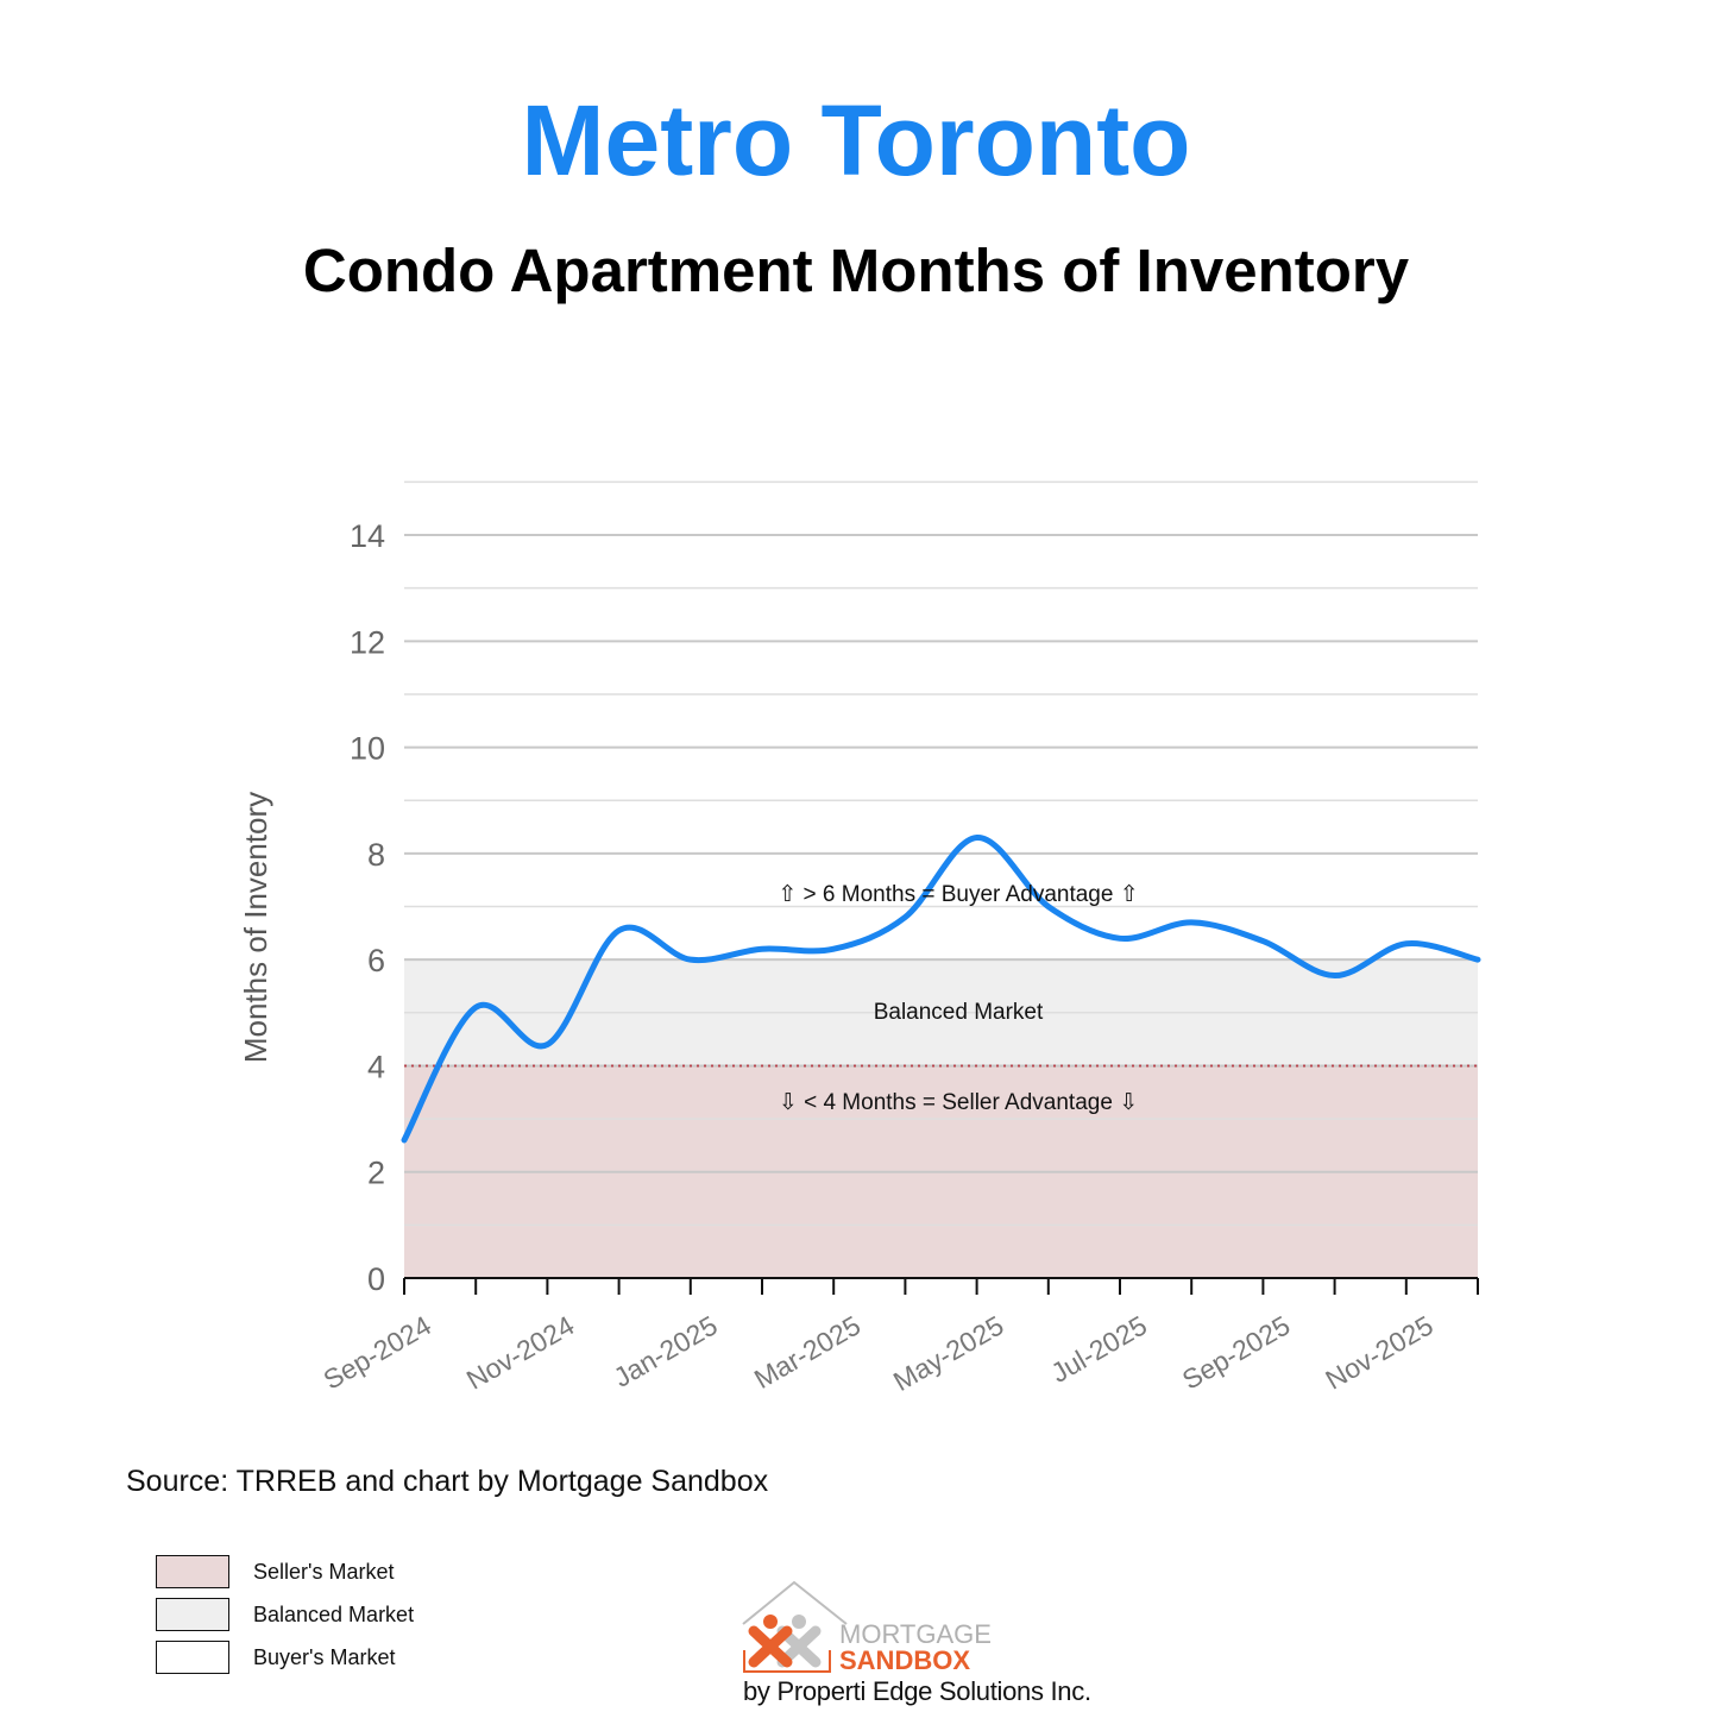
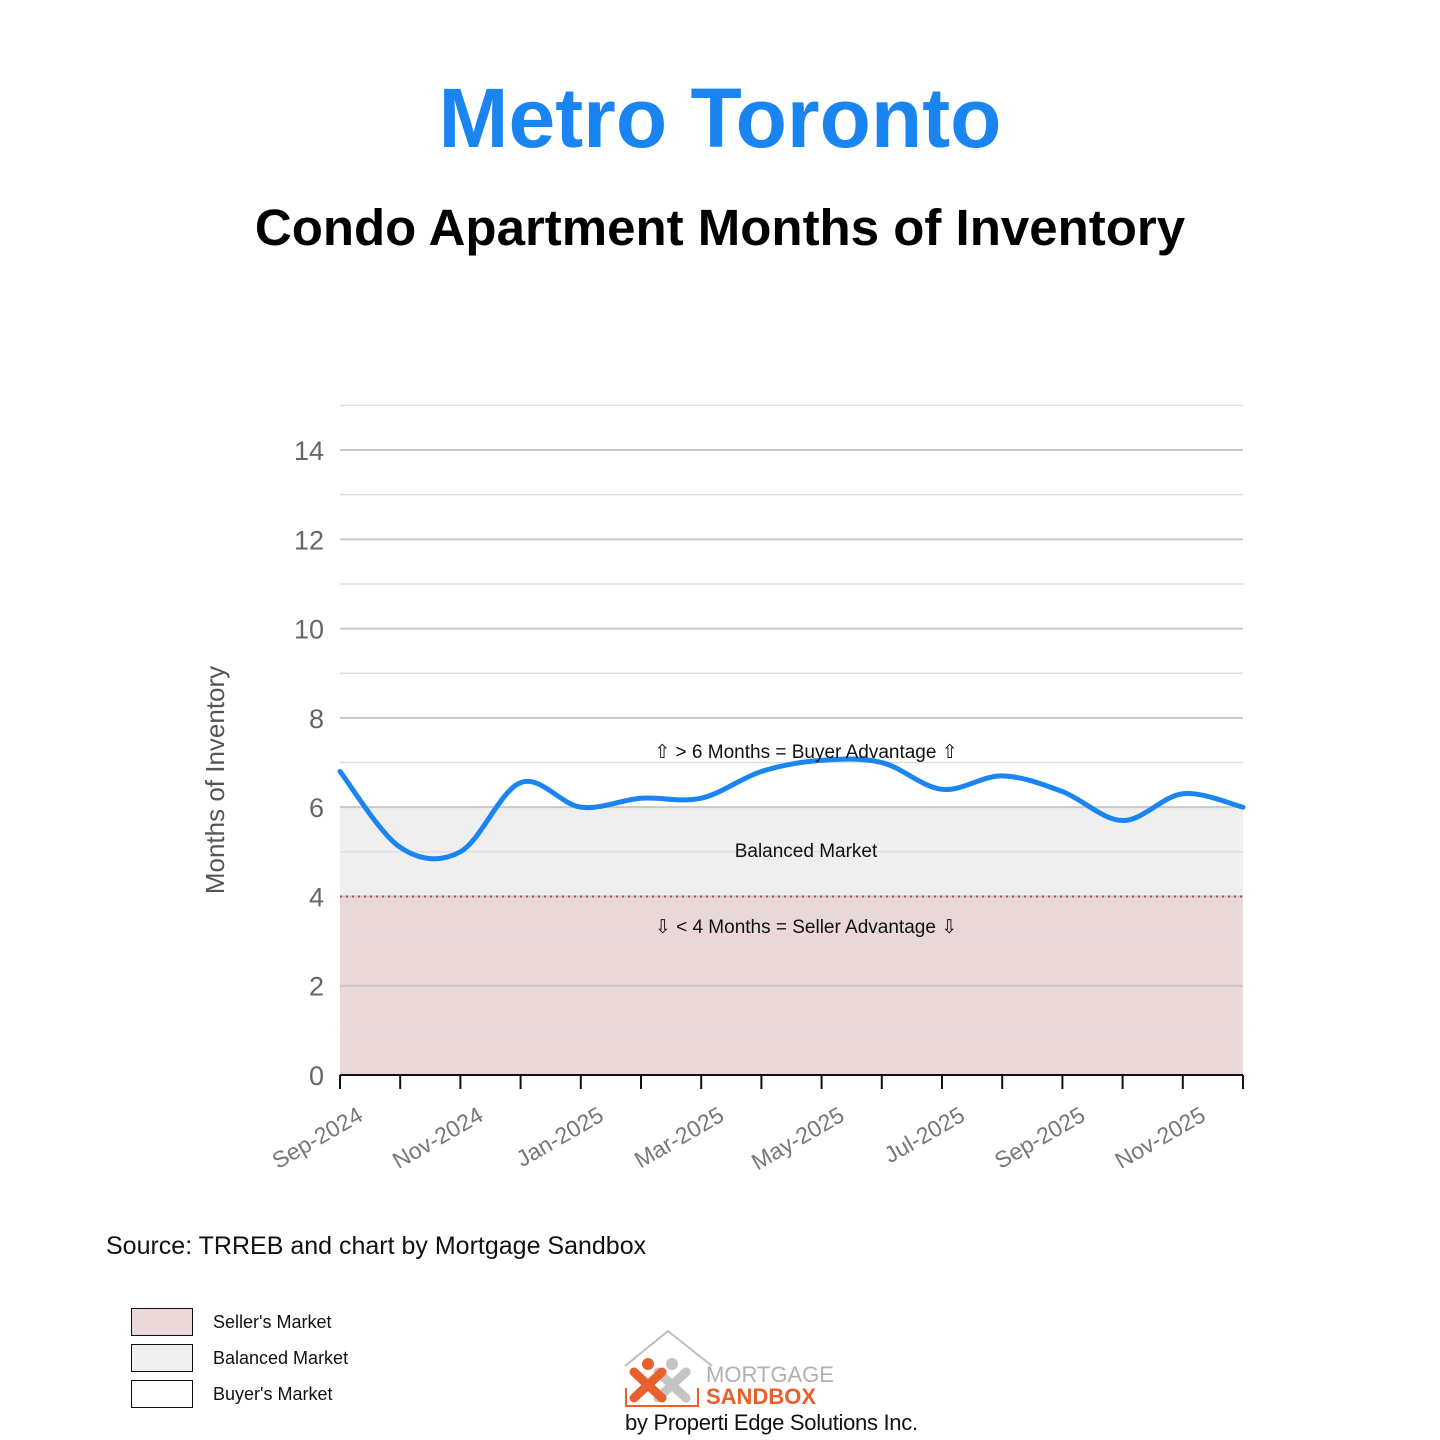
Sep-2024: 2.6 -> 6.8
Nov-2024: 4.4 -> 5.0
May-2025: 8.3 -> 7.0
